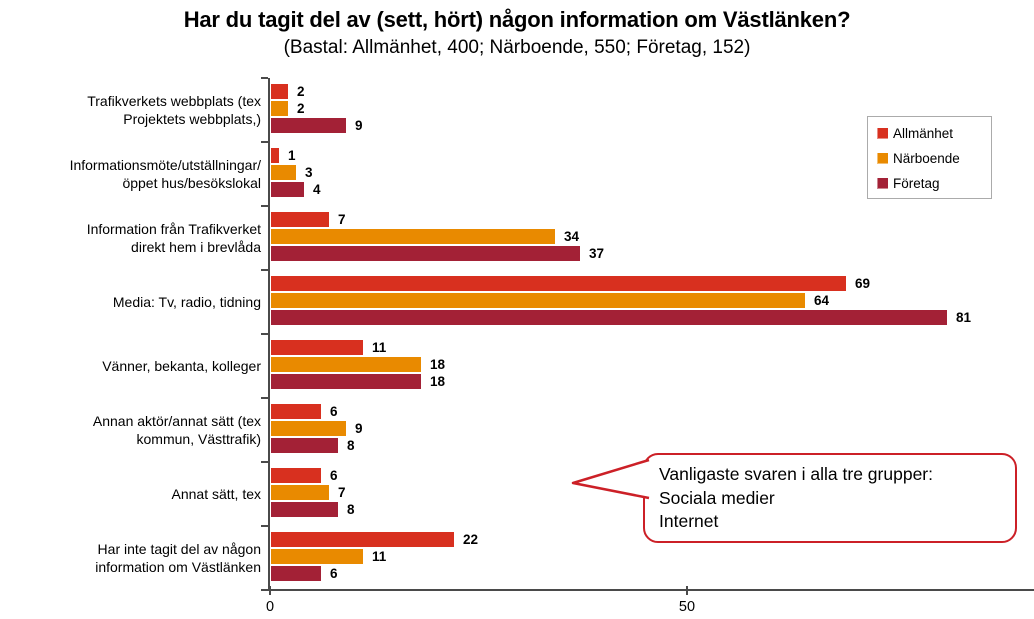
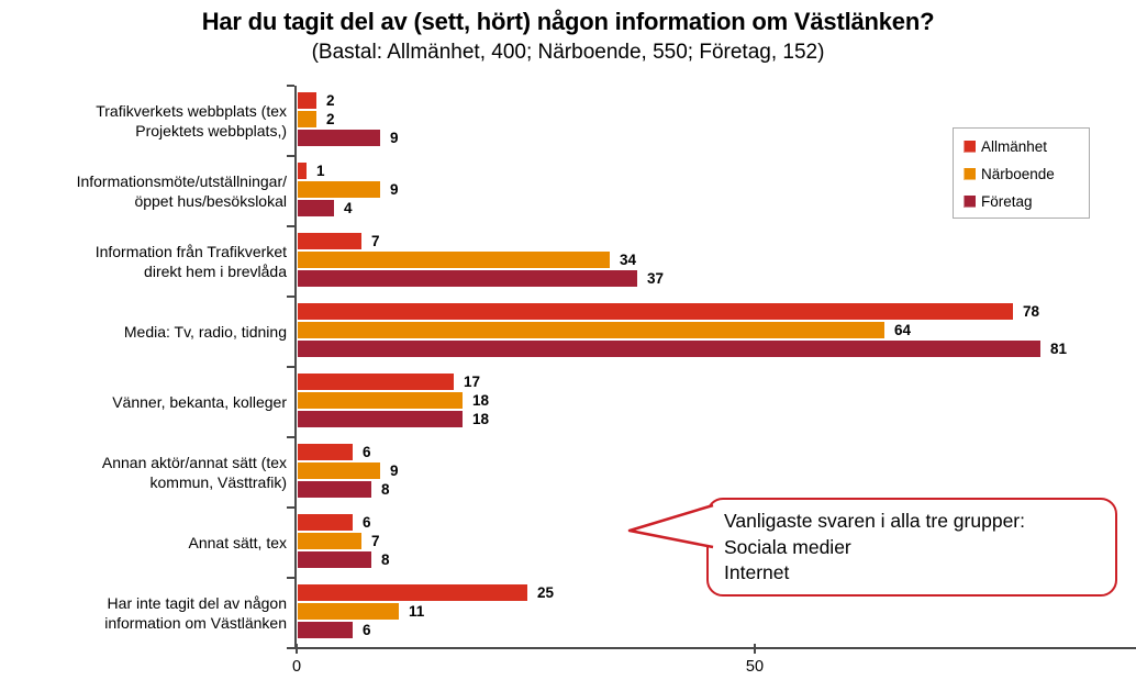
Närboende/Informationsmöte/utställningar/ öppet hus/besökslokal: 3 -> 9
Allmänhet/Media: Tv, radio, tidning: 69 -> 78
Allmänhet/Vänner, bekanta, kolleger: 11 -> 17
Allmänhet/Har inte tagit del av någon information om Västlänken: 22 -> 25
